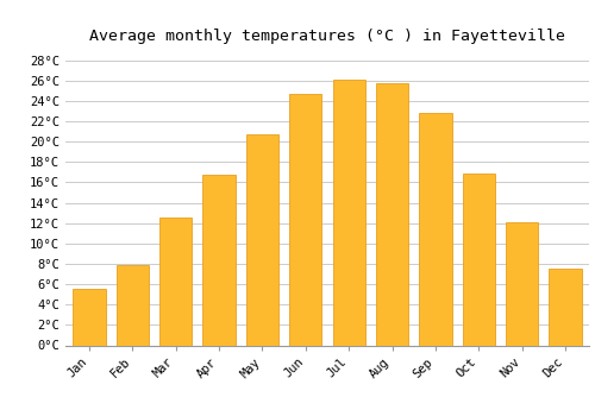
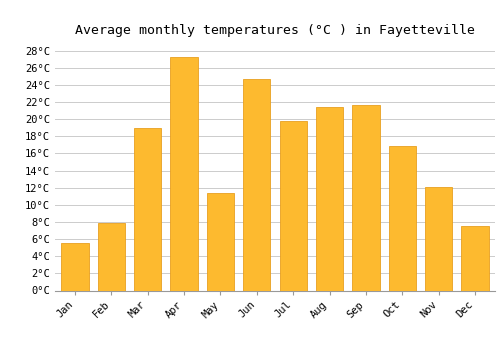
Mar: 12.6°C -> 19.0°C
Apr: 16.8°C -> 27.2°C
May: 20.7°C -> 11.4°C
Jul: 26.1°C -> 19.8°C
Aug: 25.7°C -> 21.4°C
Sep: 22.8°C -> 21.6°C
